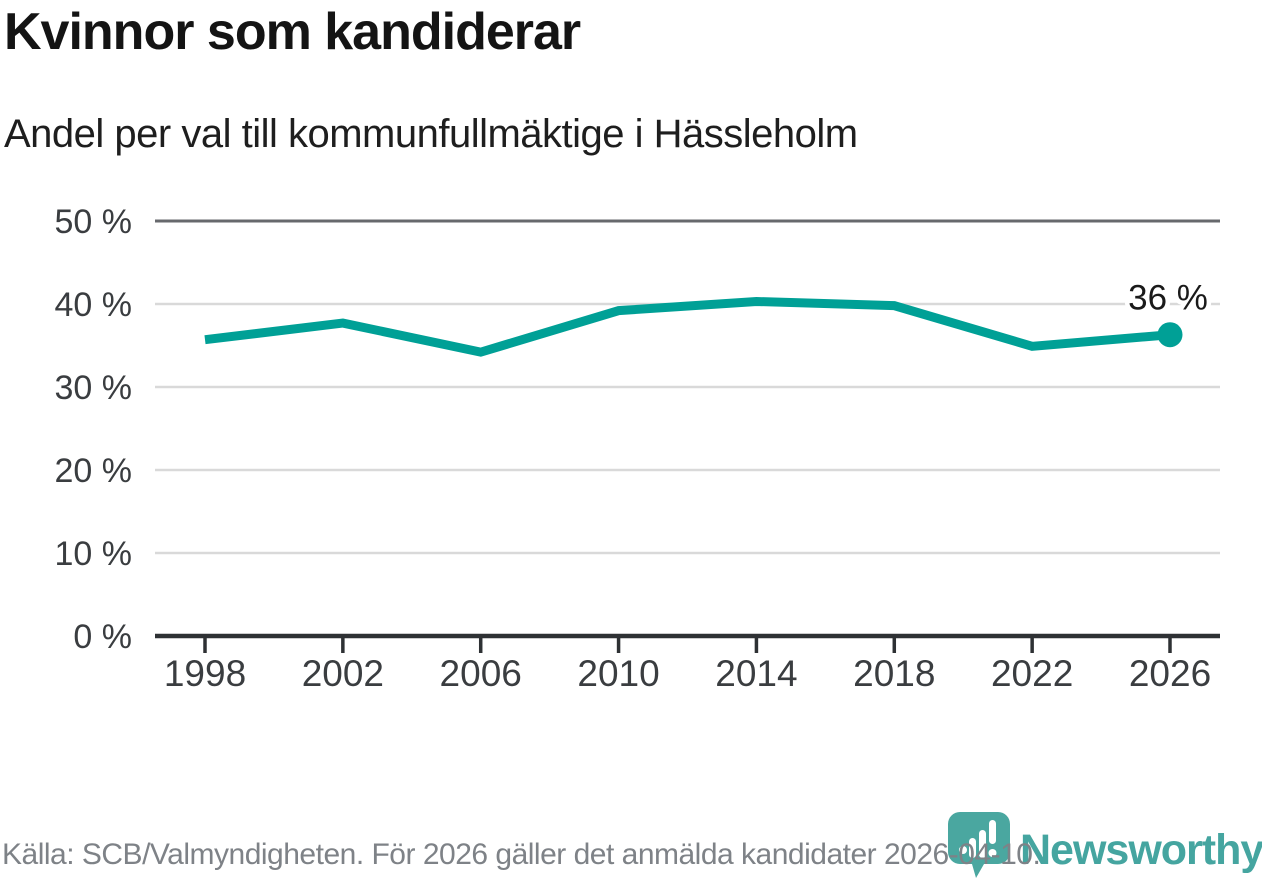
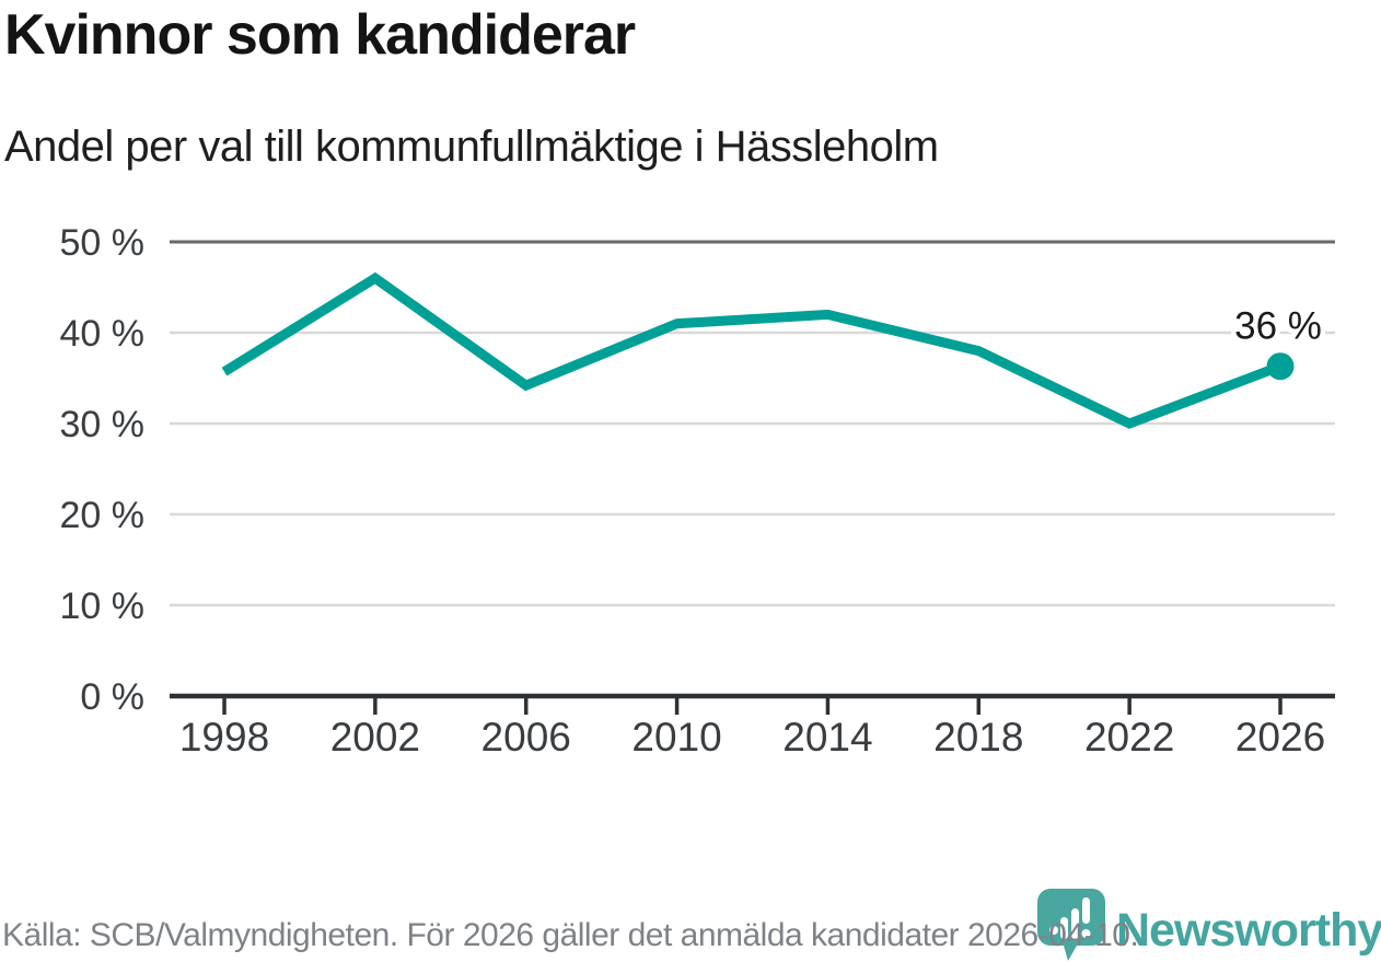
2002: 38% -> 46%
2010: 39% -> 41%
2014: 40% -> 42%
2018: 40% -> 38%
2022: 35% -> 30%
